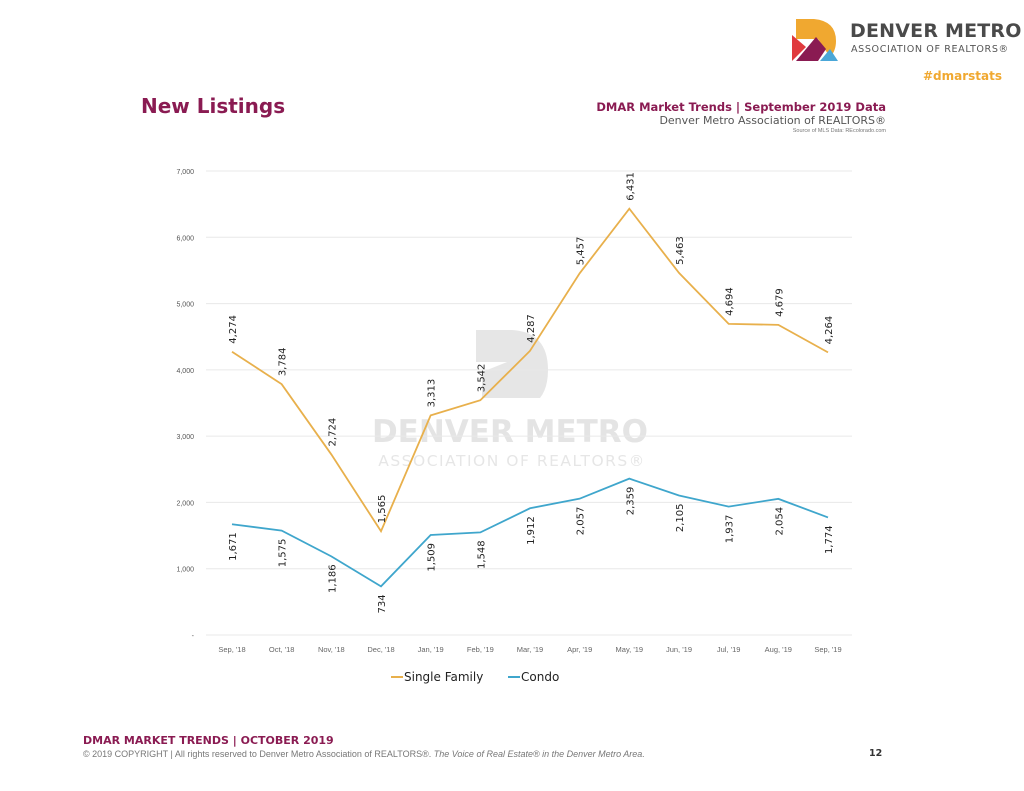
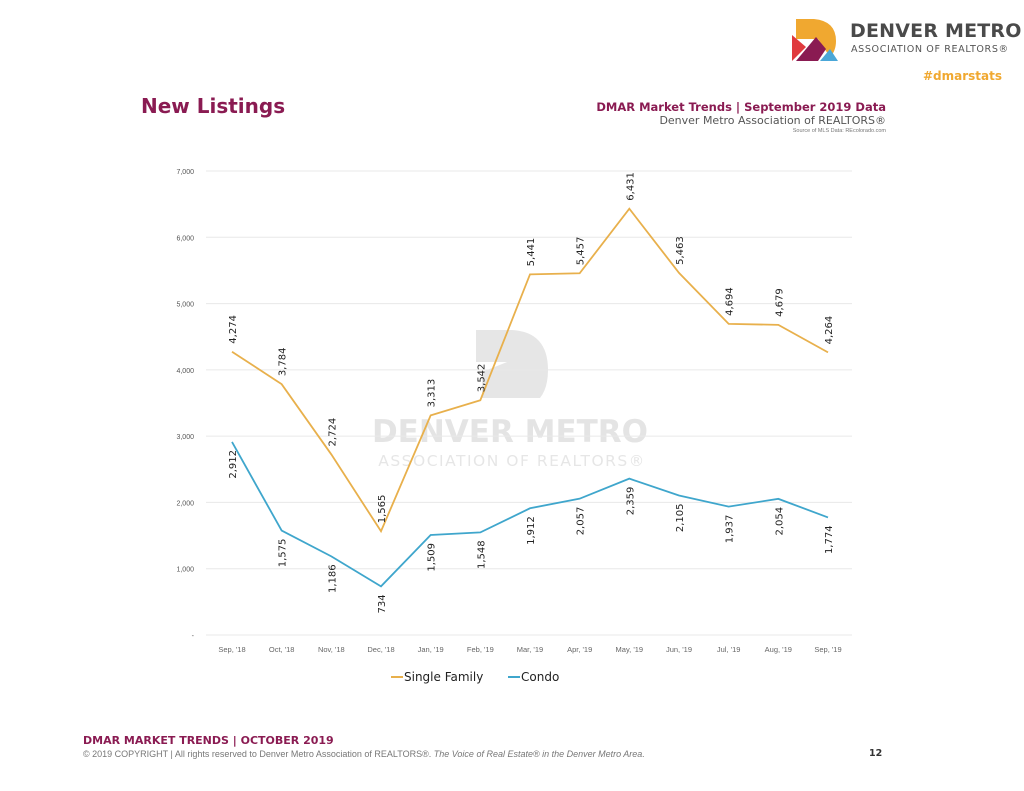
Condo/Sep, '18: 1,671 -> 2,912
Single Family/Mar, '19: 4,287 -> 5,441
